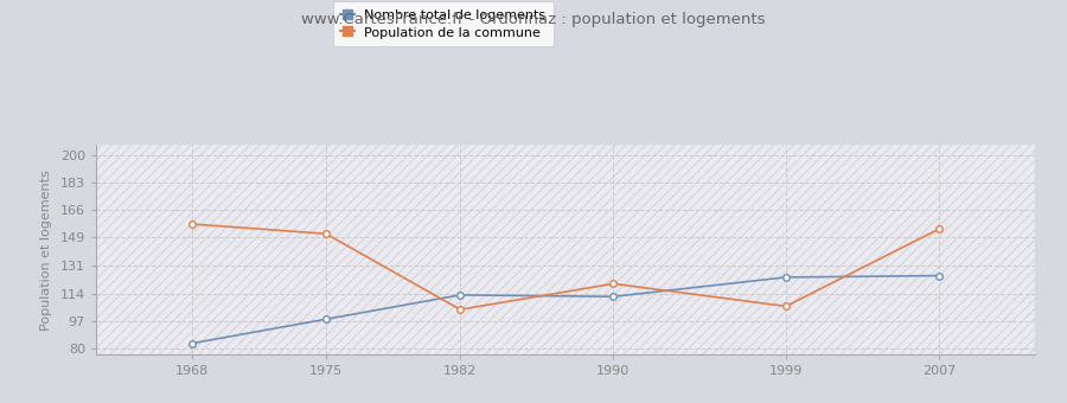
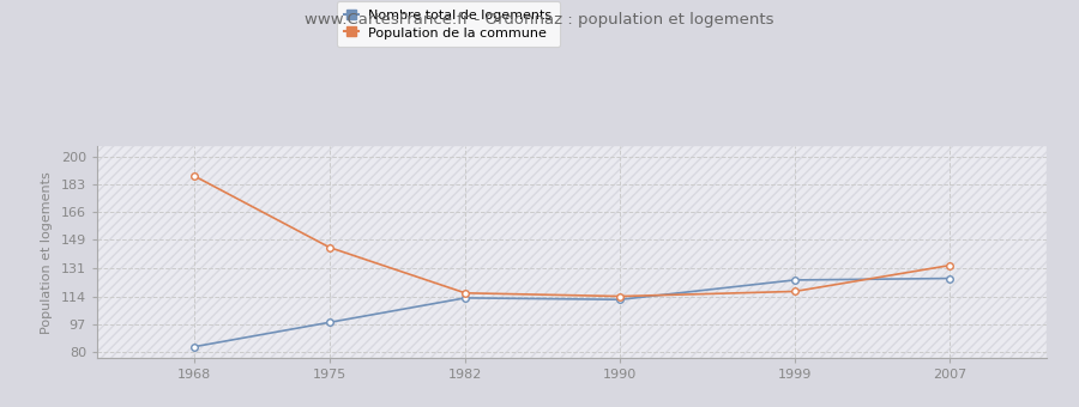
Population de la commune/1968: 157 -> 188
Population de la commune/1975: 151 -> 144
Population de la commune/1982: 104 -> 116
Population de la commune/1990: 120 -> 114
Population de la commune/1999: 106 -> 117
Population de la commune/2007: 154 -> 133
